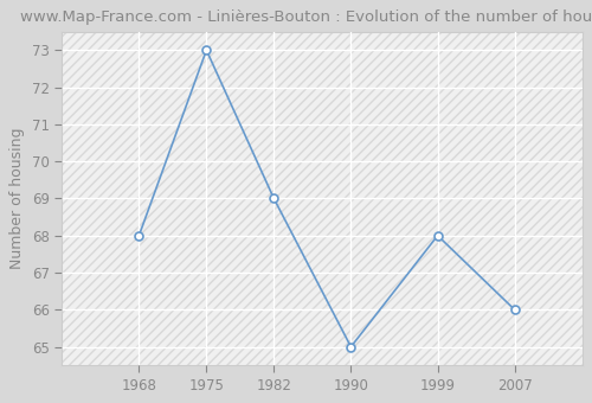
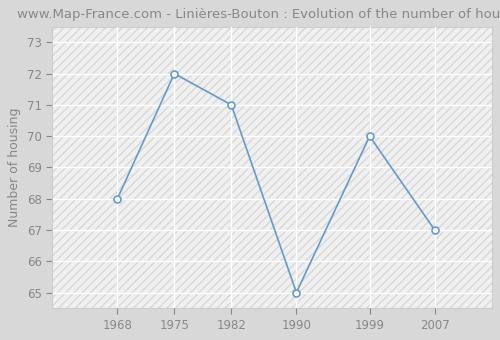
1975: 73 -> 72
1982: 69 -> 71
1999: 68 -> 70
2007: 66 -> 67
